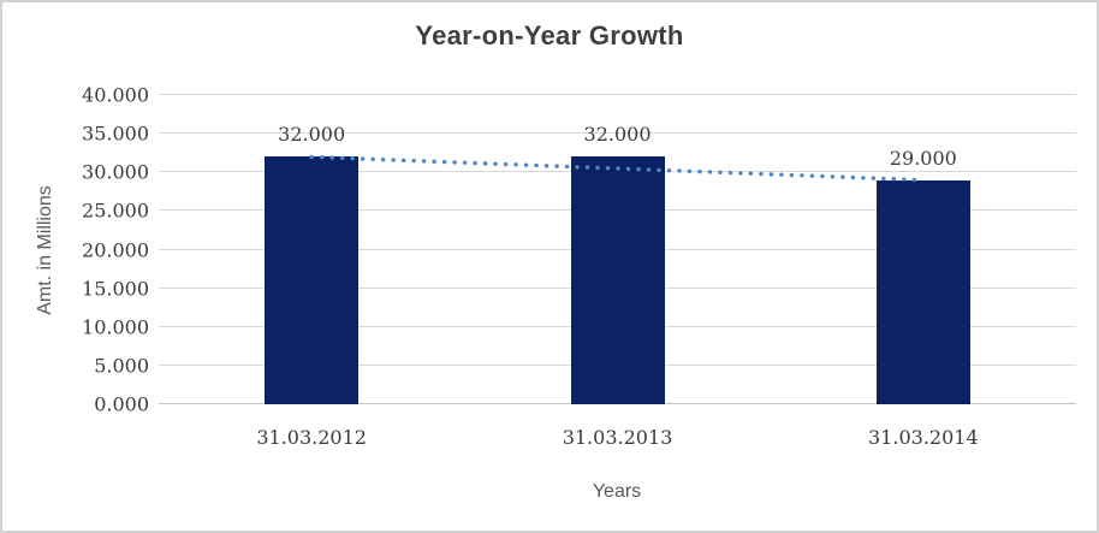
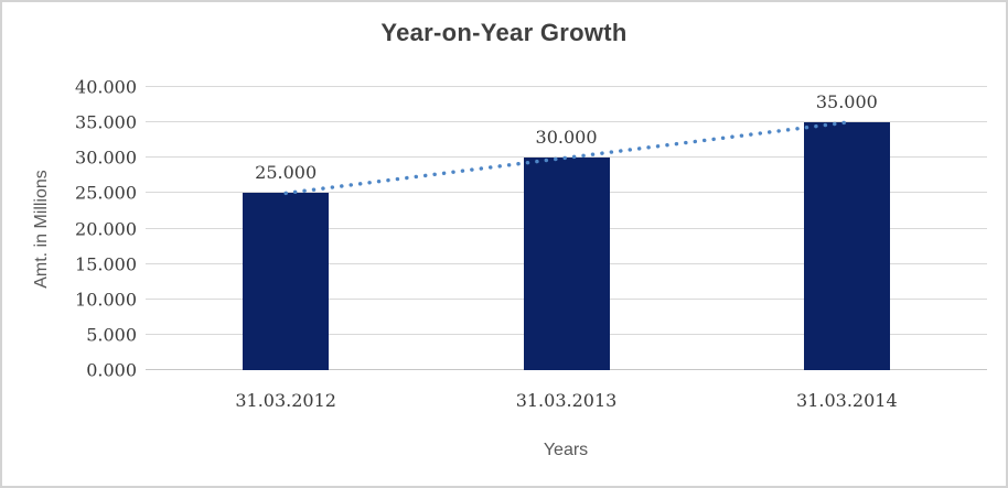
31.03.2012: 32.000 -> 25.000
31.03.2013: 32.000 -> 30.000
31.03.2014: 29.000 -> 35.000
